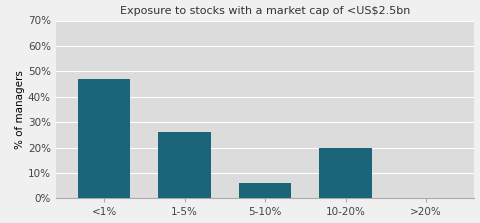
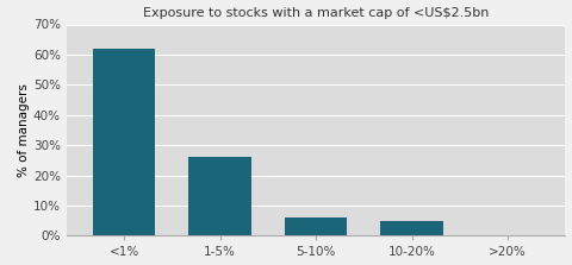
<1%: 47% -> 62%
10-20%: 20% -> 5%
